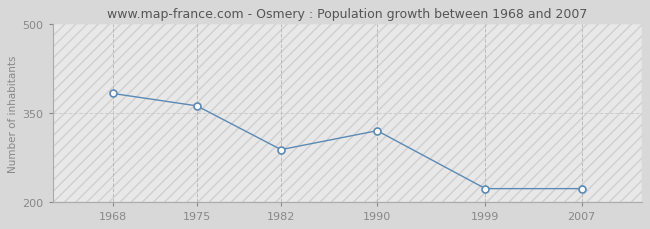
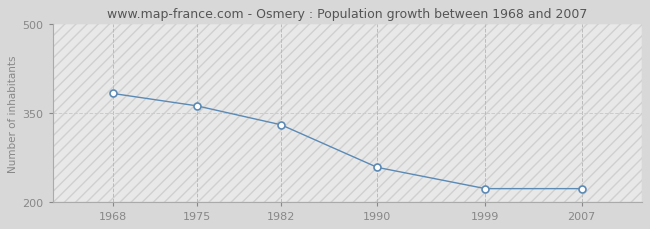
1982: 288 -> 330
1990: 320 -> 258
